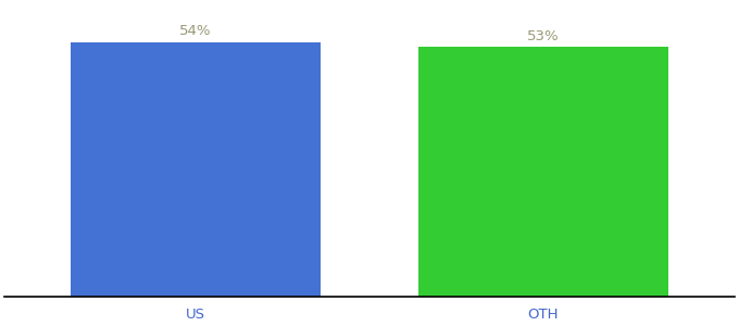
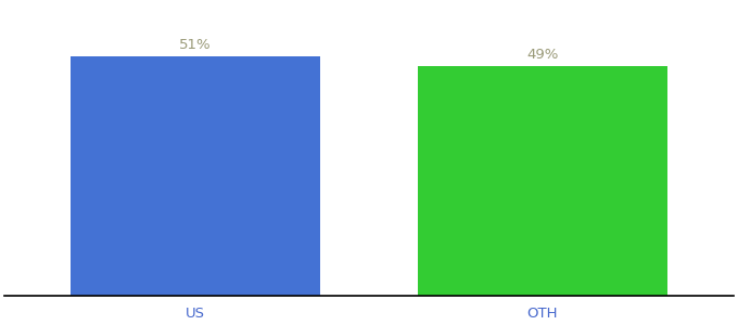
US: 54% -> 51%
OTH: 53% -> 49%
